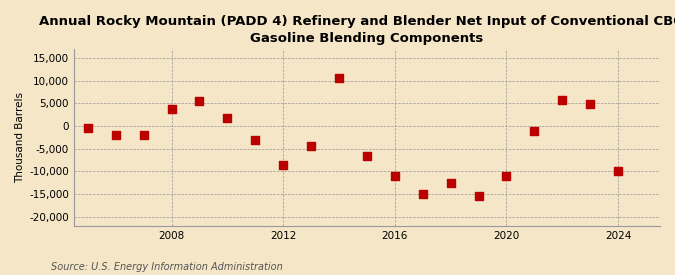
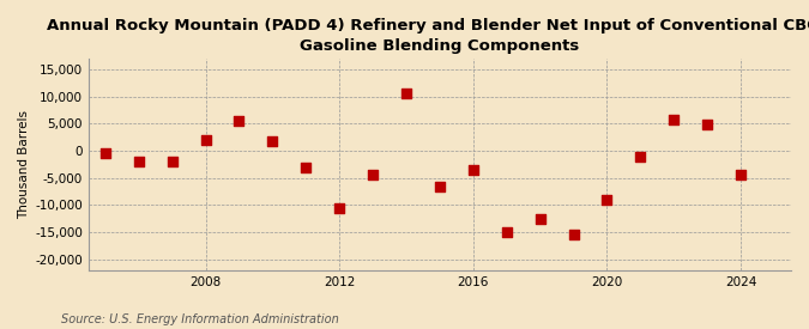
2008: 3,800 -> 2,000
2012: -8,500 -> -10,500
2016: -11,000 -> -3,500
2020: -11,000 -> -9,000
2024: -10,000 -> -4,500
